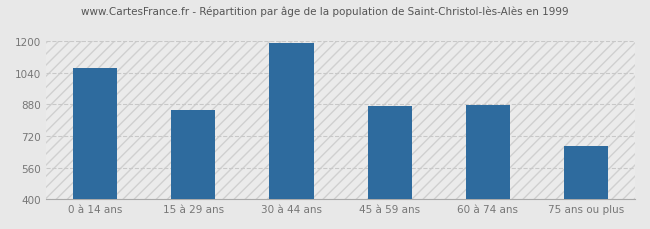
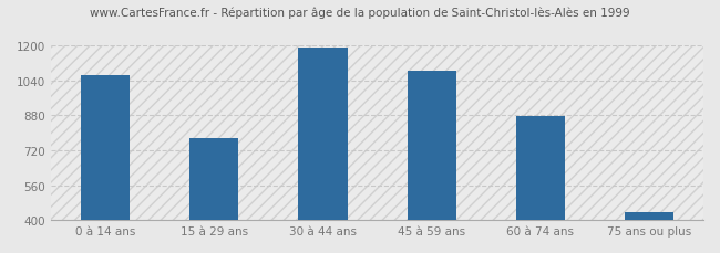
15 à 29 ans: 850 -> 780
45 à 59 ans: 870 -> 1080
75 ans ou plus: 670 -> 440
